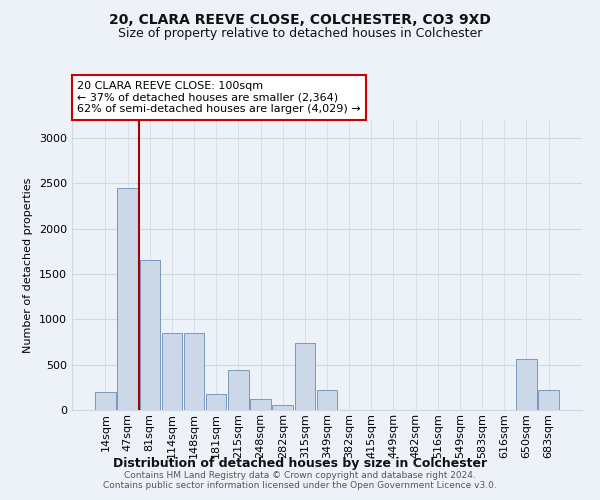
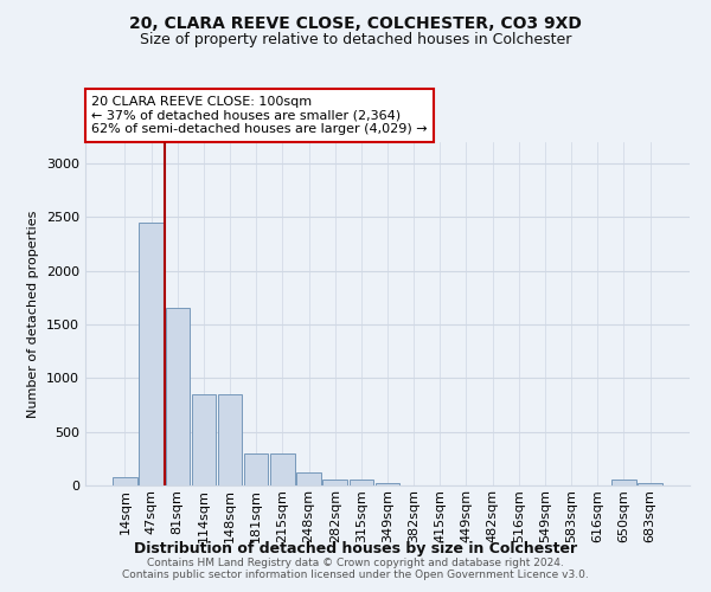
14sqm: 200 -> 80
181sqm: 180 -> 300
215sqm: 440 -> 300
315sqm: 740 -> 50
349sqm: 220 -> 20
650sqm: 560 -> 50
683sqm: 220 -> 20
